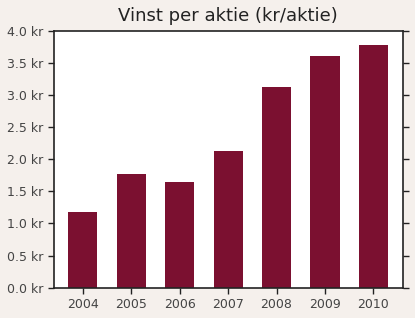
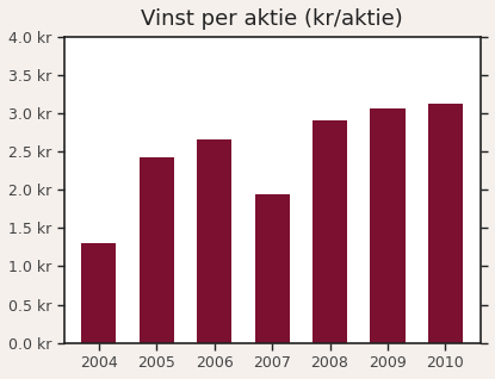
2004: 1.17 kr -> 1.30 kr
2005: 1.77 kr -> 2.42 kr
2006: 1.65 kr -> 2.66 kr
2007: 2.13 kr -> 1.94 kr
2008: 3.13 kr -> 2.90 kr
2009: 3.60 kr -> 3.06 kr
2010: 3.78 kr -> 3.12 kr
